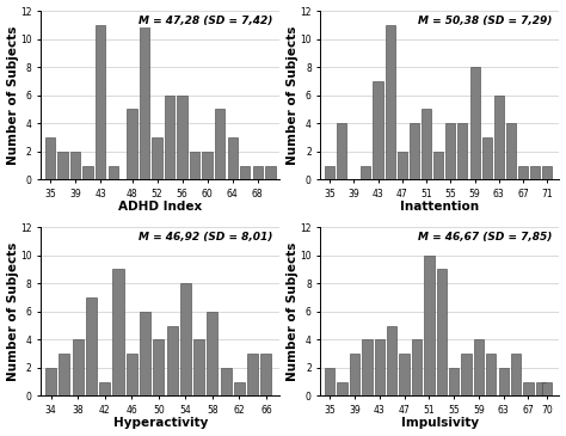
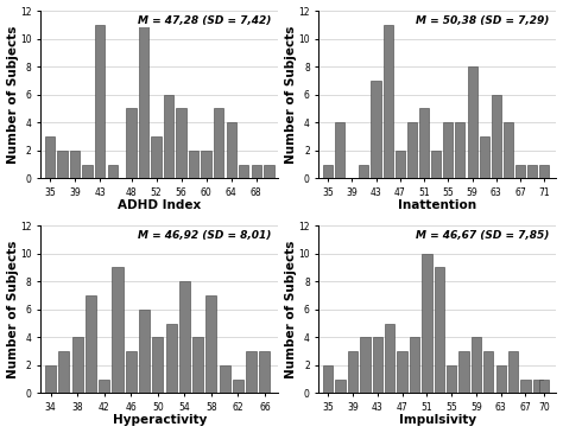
56: 6 -> 5
64: 3 -> 4
58: 6 -> 7
